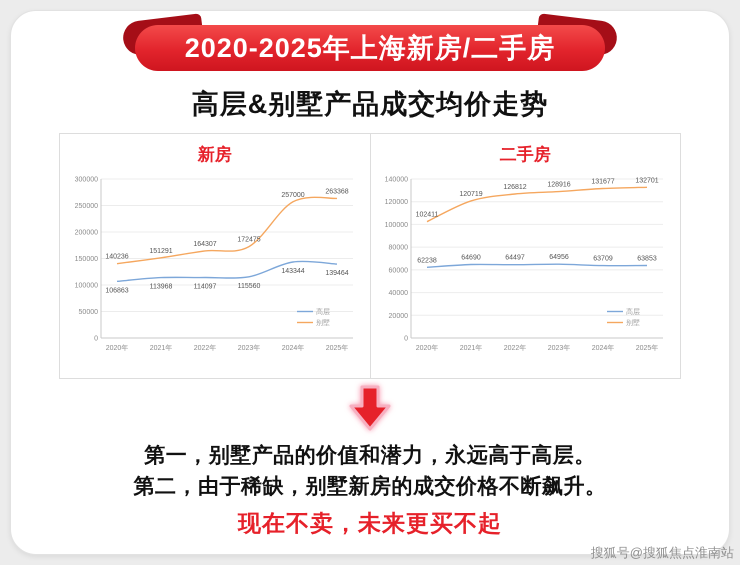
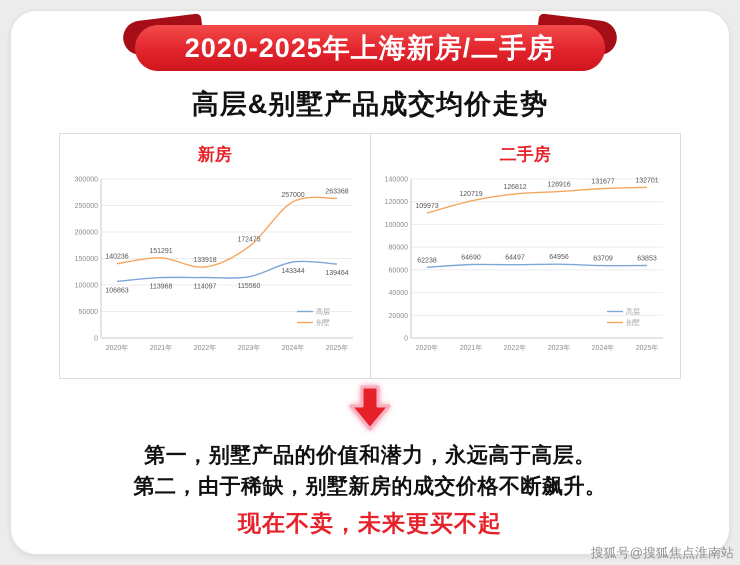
新房/别墅/2022年: 164307 -> 133918
二手房/别墅/2020年: 102411 -> 109973
